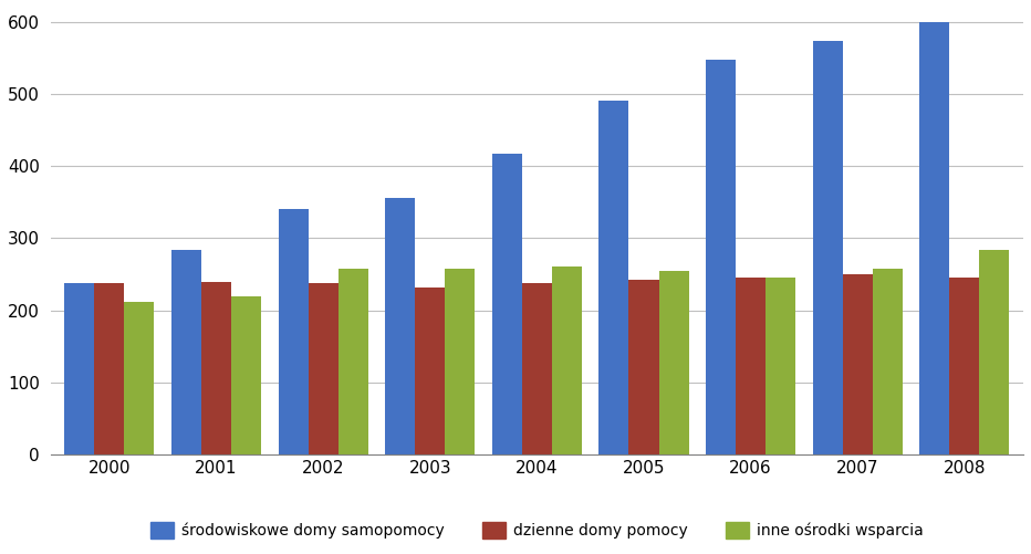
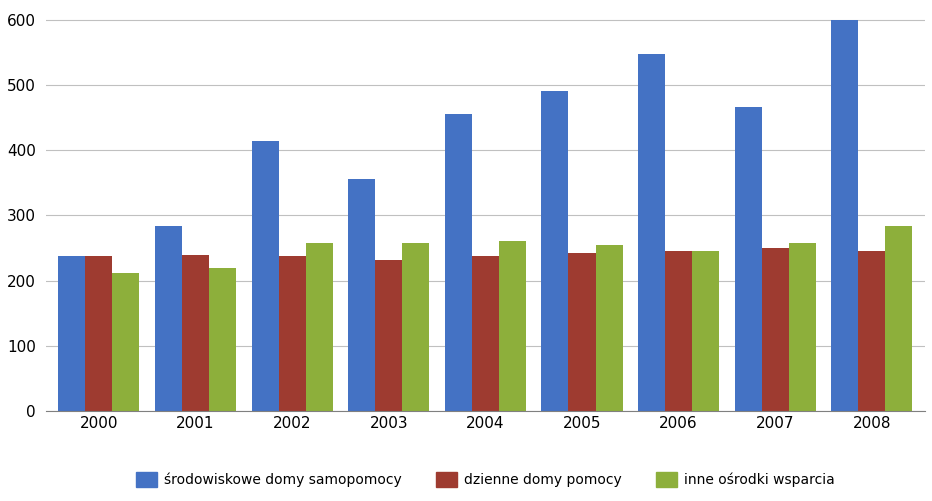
środowiskowe domy samopomocy/2002: 341 -> 414
środowiskowe domy samopomocy/2004: 418 -> 456
środowiskowe domy samopomocy/2007: 574 -> 466
